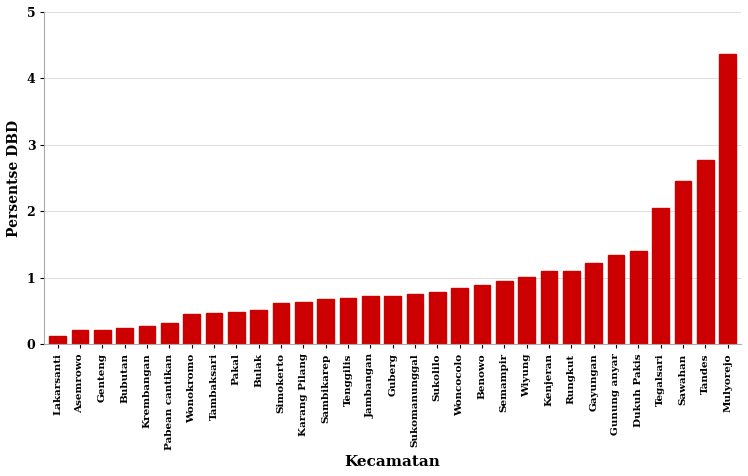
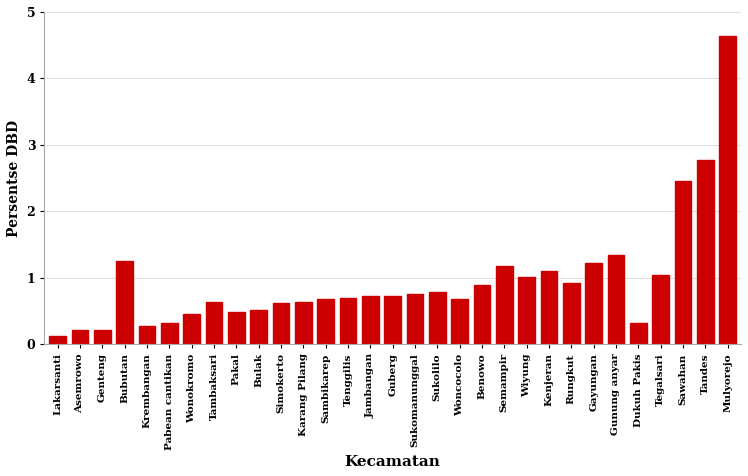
Bubutan: 0.25 -> 1.26
Tambaksari: 0.47 -> 0.64
Woncocolo: 0.85 -> 0.68
Semampir: 0.95 -> 1.18
Rungkut: 1.11 -> 0.92
Dukuh Pakis: 1.40 -> 0.32
Tegalsari: 2.05 -> 1.04
Mulyorejo: 4.37 -> 4.64
